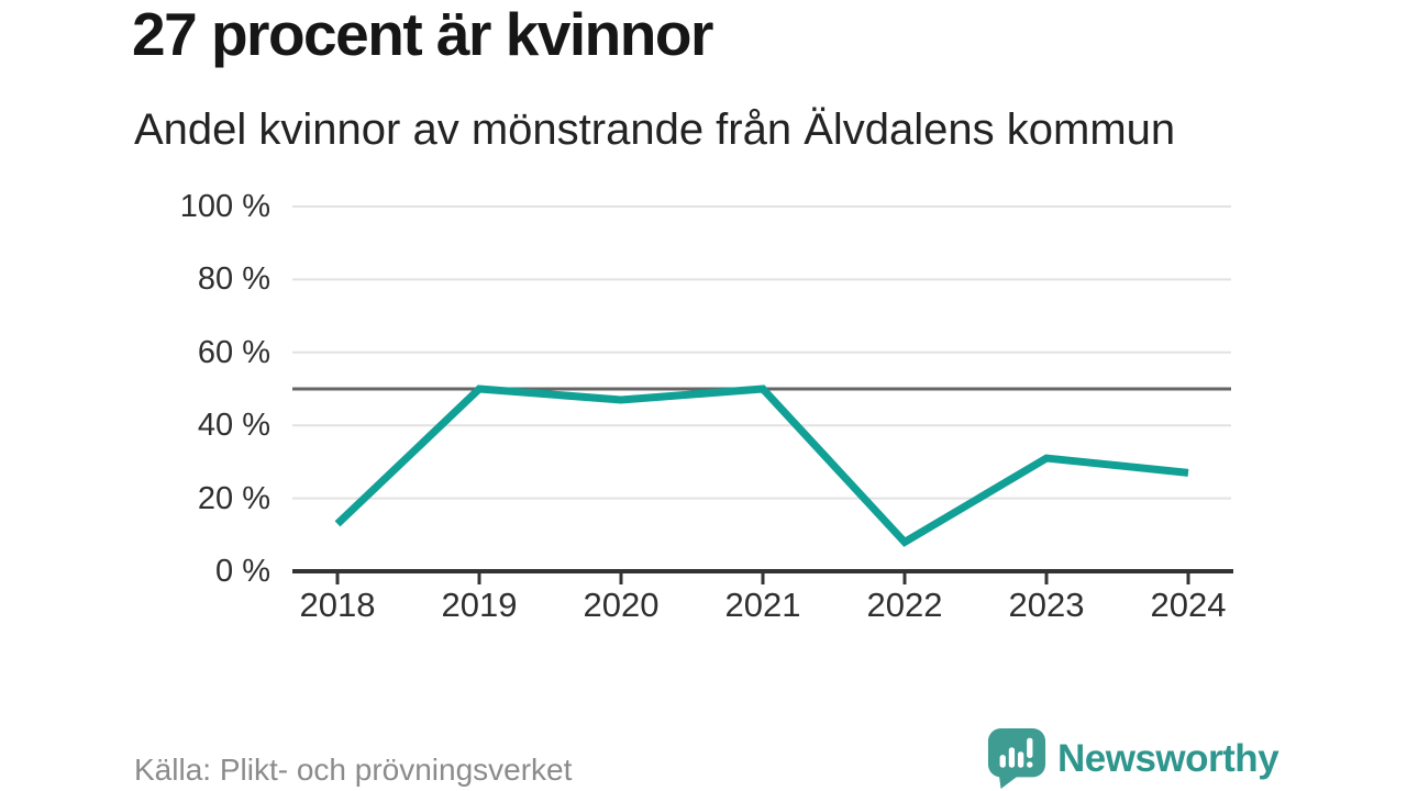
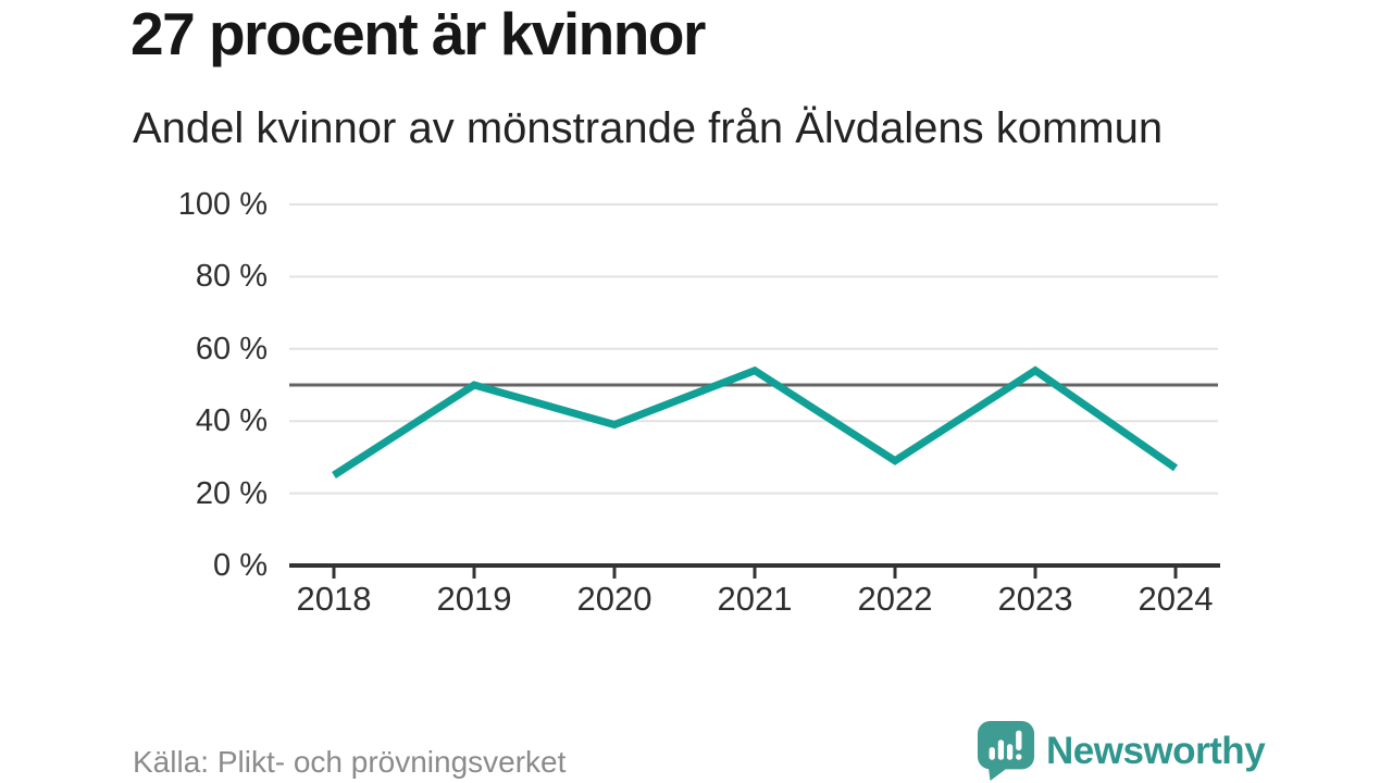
2018: 13% -> 25%
2020: 47% -> 39%
2021: 50% -> 54%
2022: 8% -> 29%
2023: 31% -> 54%
